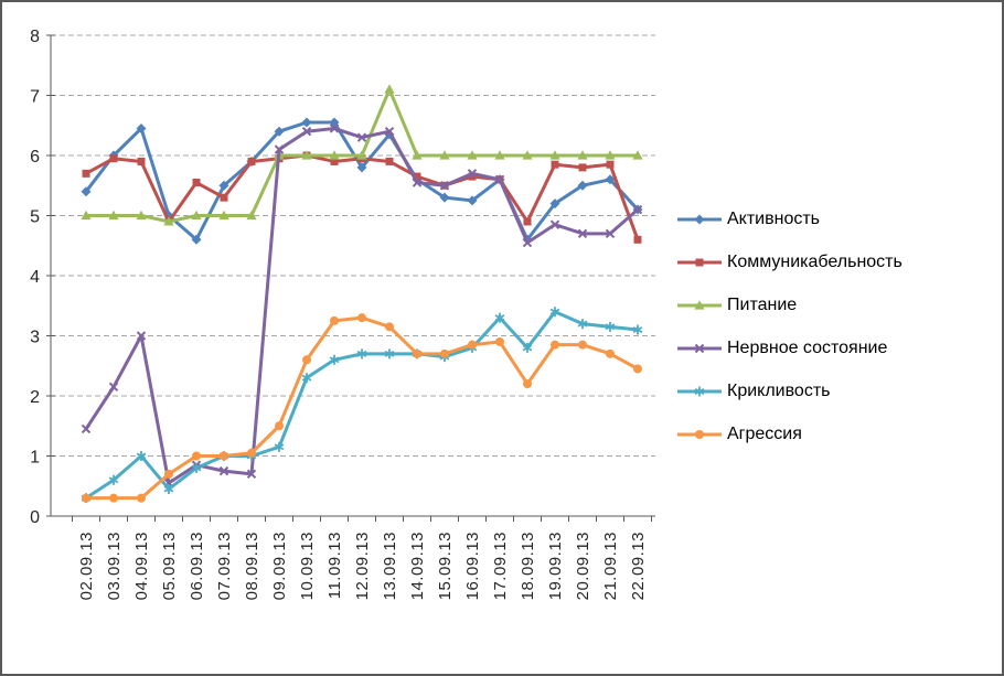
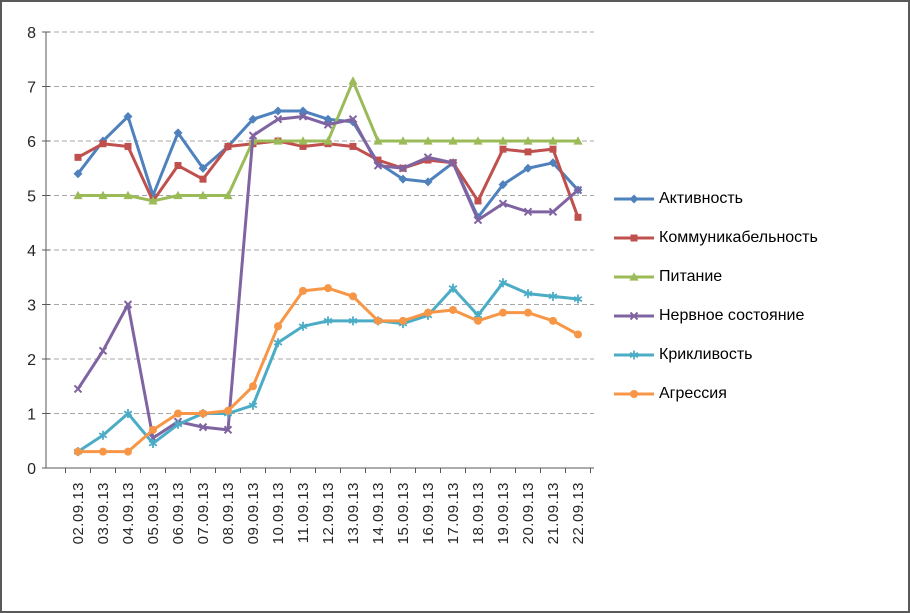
Активность/06.09.13: 4.6 -> 6.2
Активность/12.09.13: 5.8 -> 6.4
Агрессия/18.09.13: 2.2 -> 2.7
